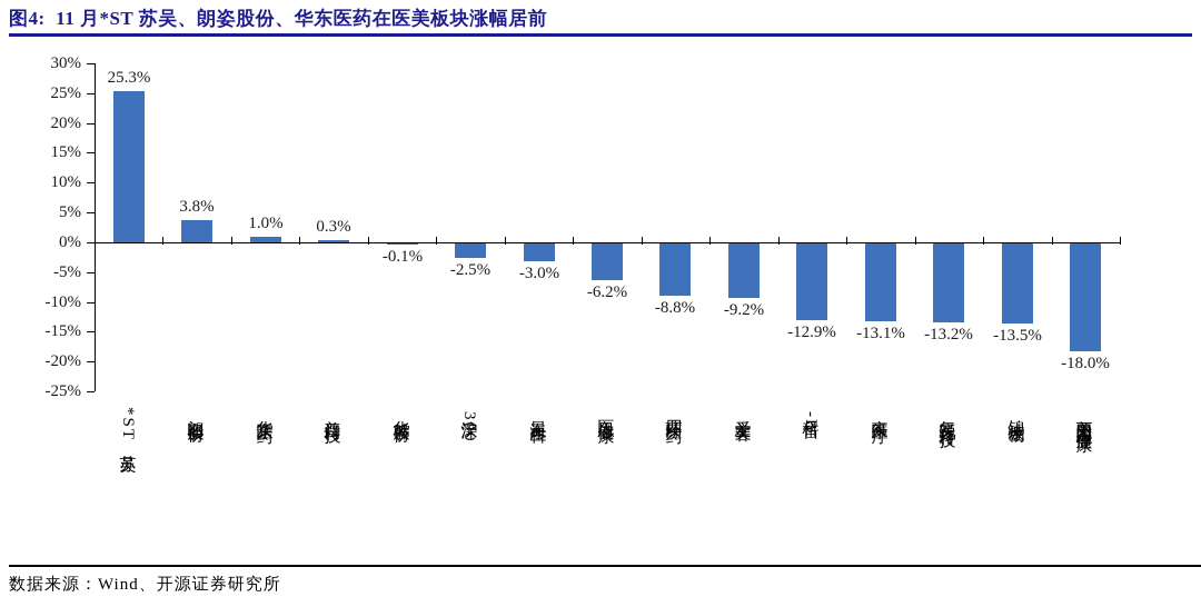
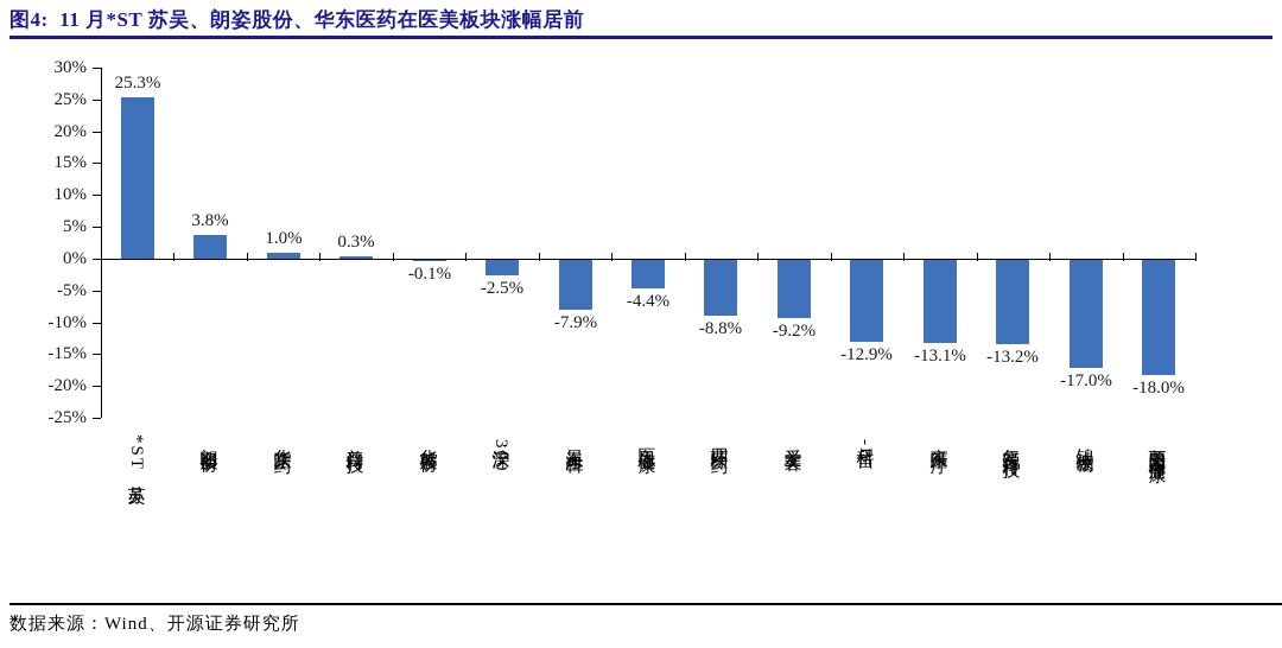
昊海生科: -3.0% -> -7.9%
医思健康: -6.2% -> -4.4%
锦波生物: -13.5% -> -17.0%
